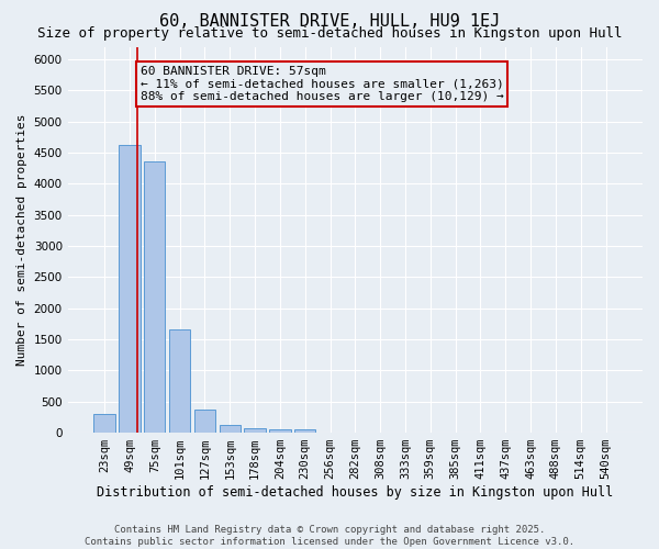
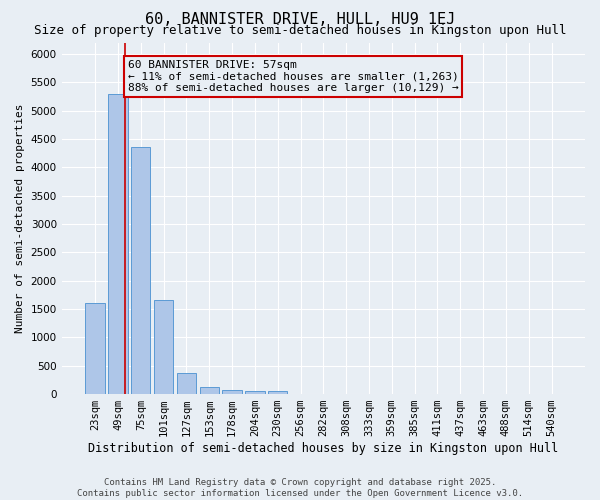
23sqm: 310 -> 1600
49sqm: 4620 -> 5300
